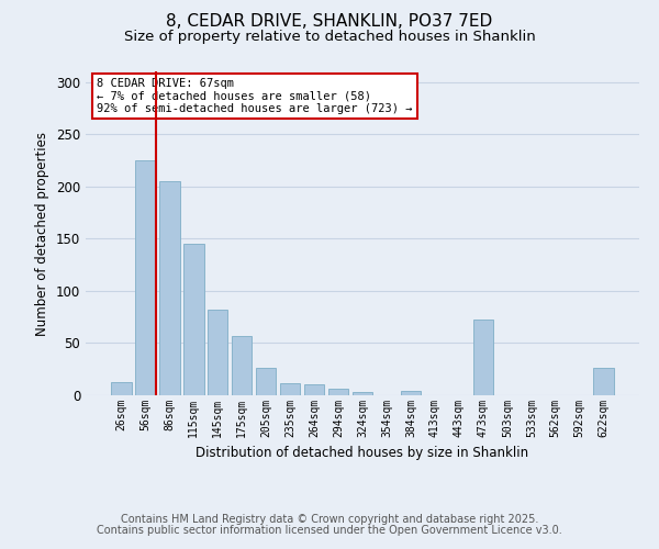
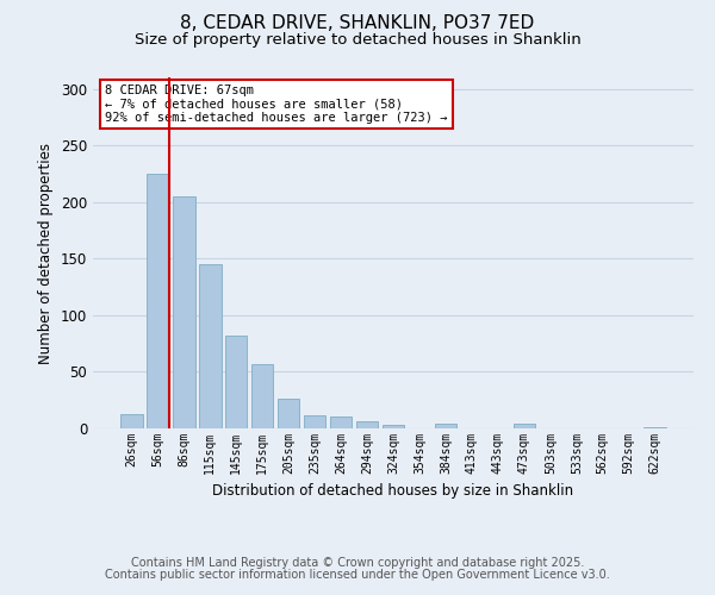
473sqm: 72 -> 4
622sqm: 26 -> 1
